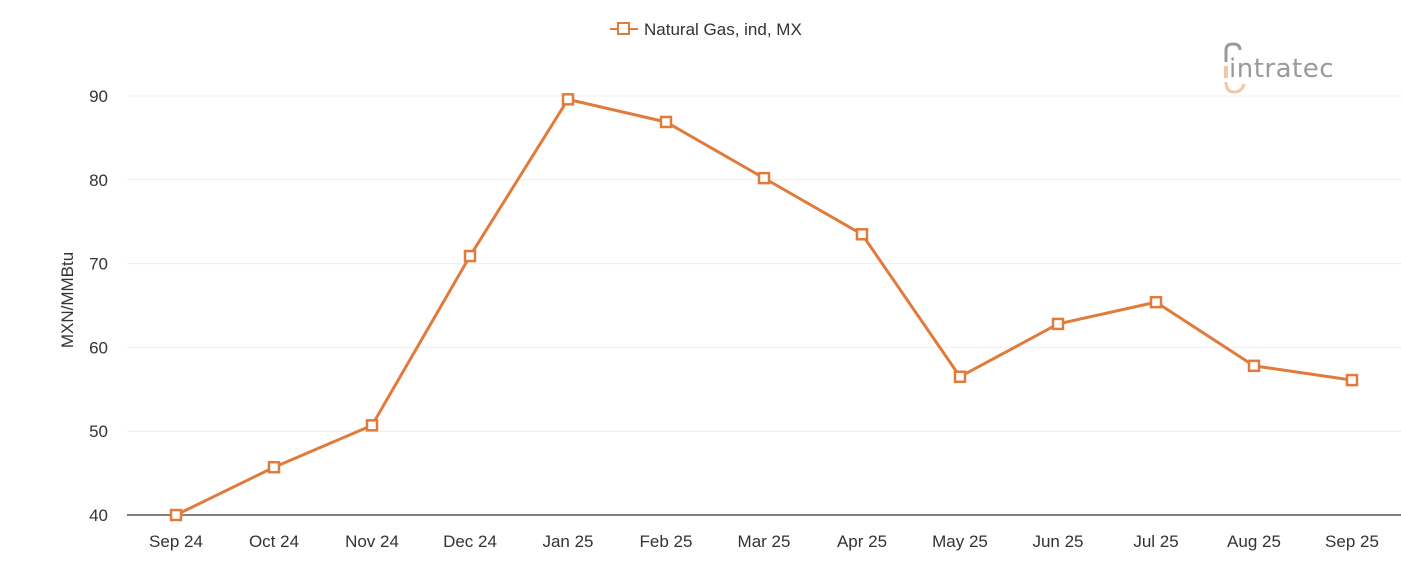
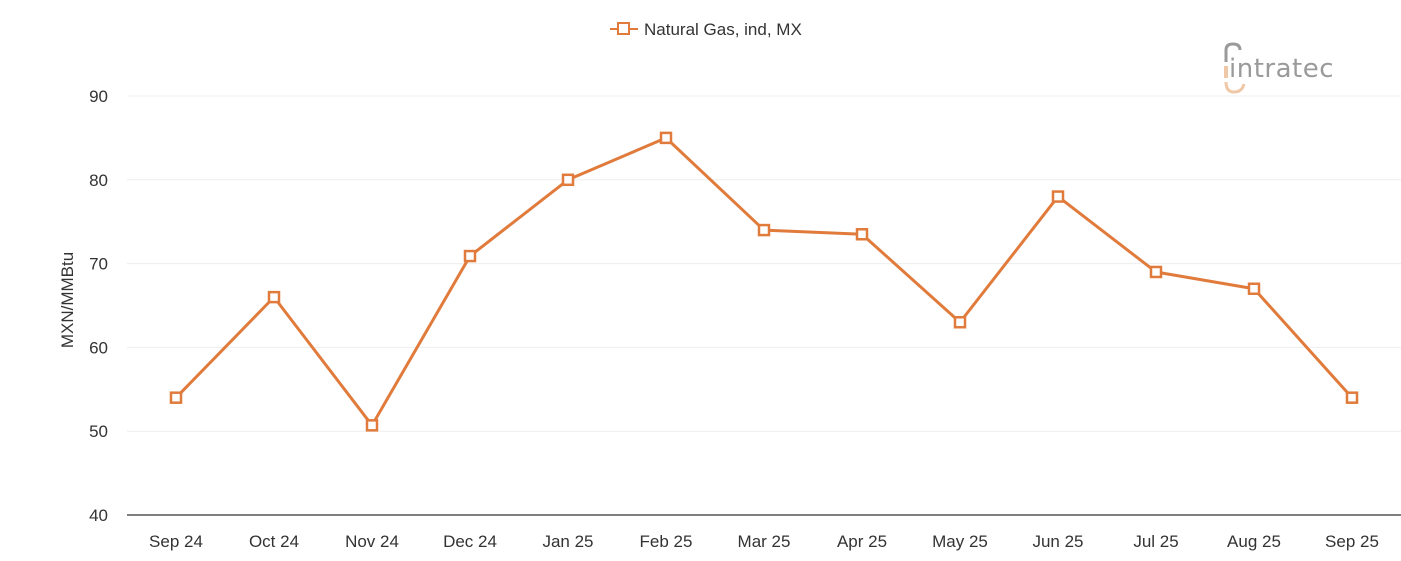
Sep 24: 40 -> 54
Oct 24: 46 -> 66
Jan 25: 90 -> 80
Feb 25: 87 -> 85
Mar 25: 80 -> 74
May 25: 56 -> 63
Jun 25: 63 -> 78
Jul 25: 65 -> 69
Aug 25: 58 -> 67
Sep 25: 56 -> 54
